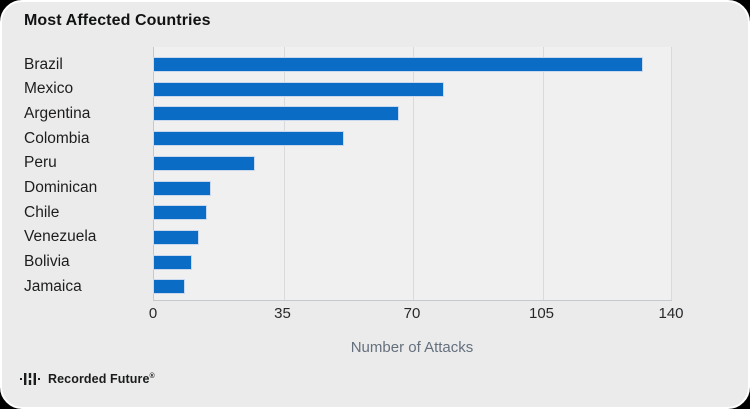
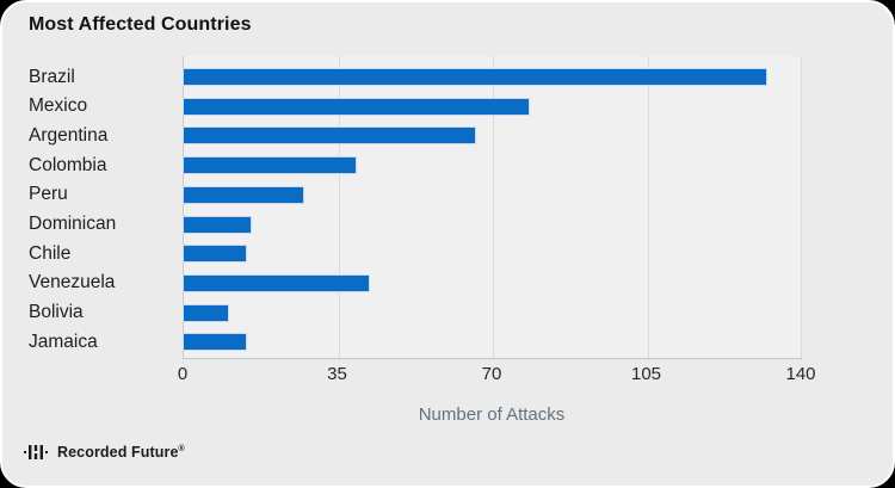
Colombia: 51 -> 39
Venezuela: 12 -> 42
Jamaica: 8 -> 14
